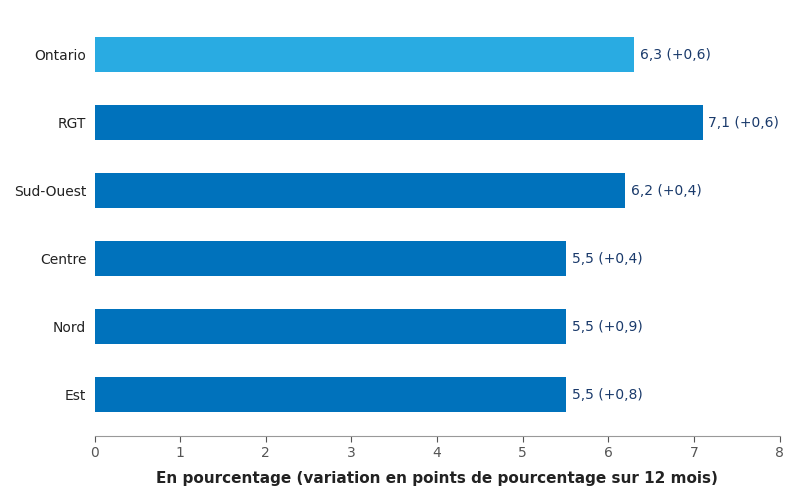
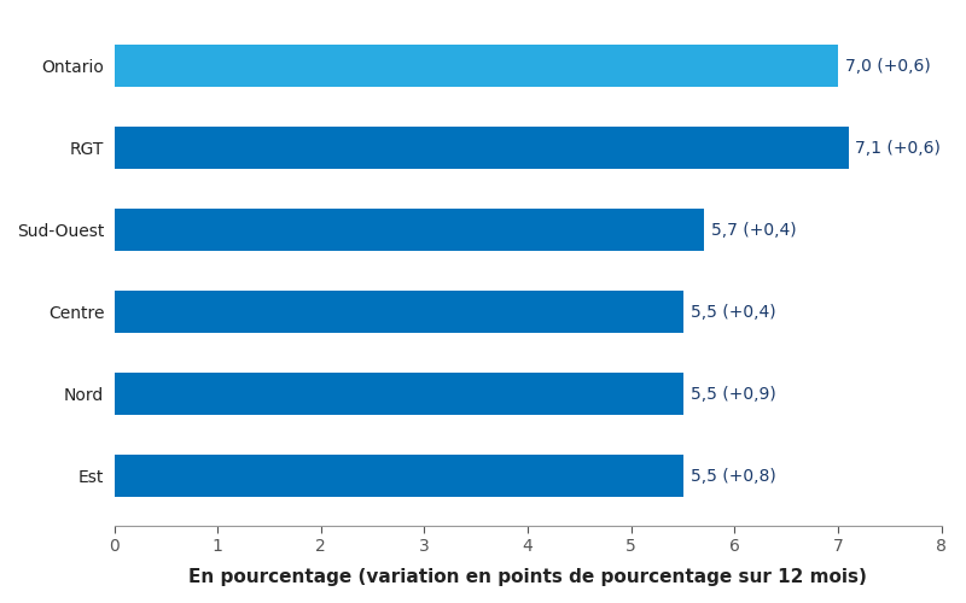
Ontario: 6,3 -> 7,0
Sud-Ouest: 6,2 -> 5,7
